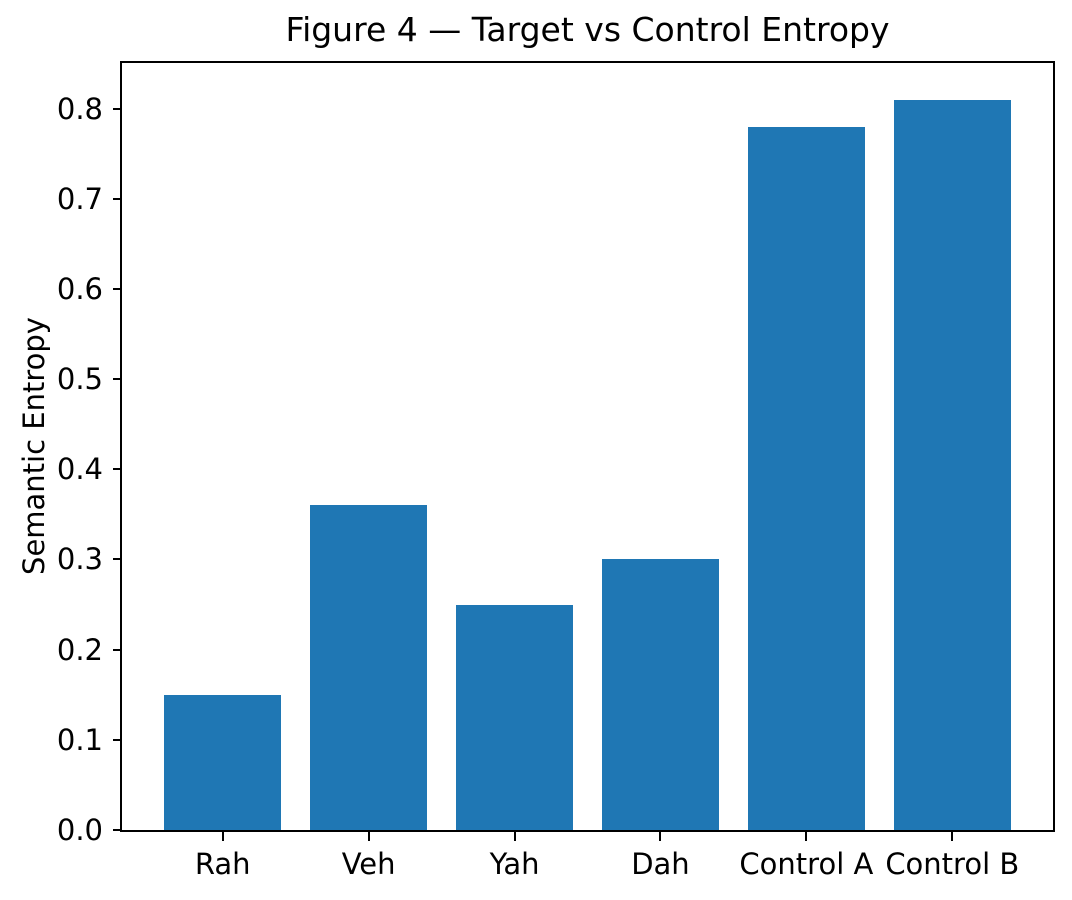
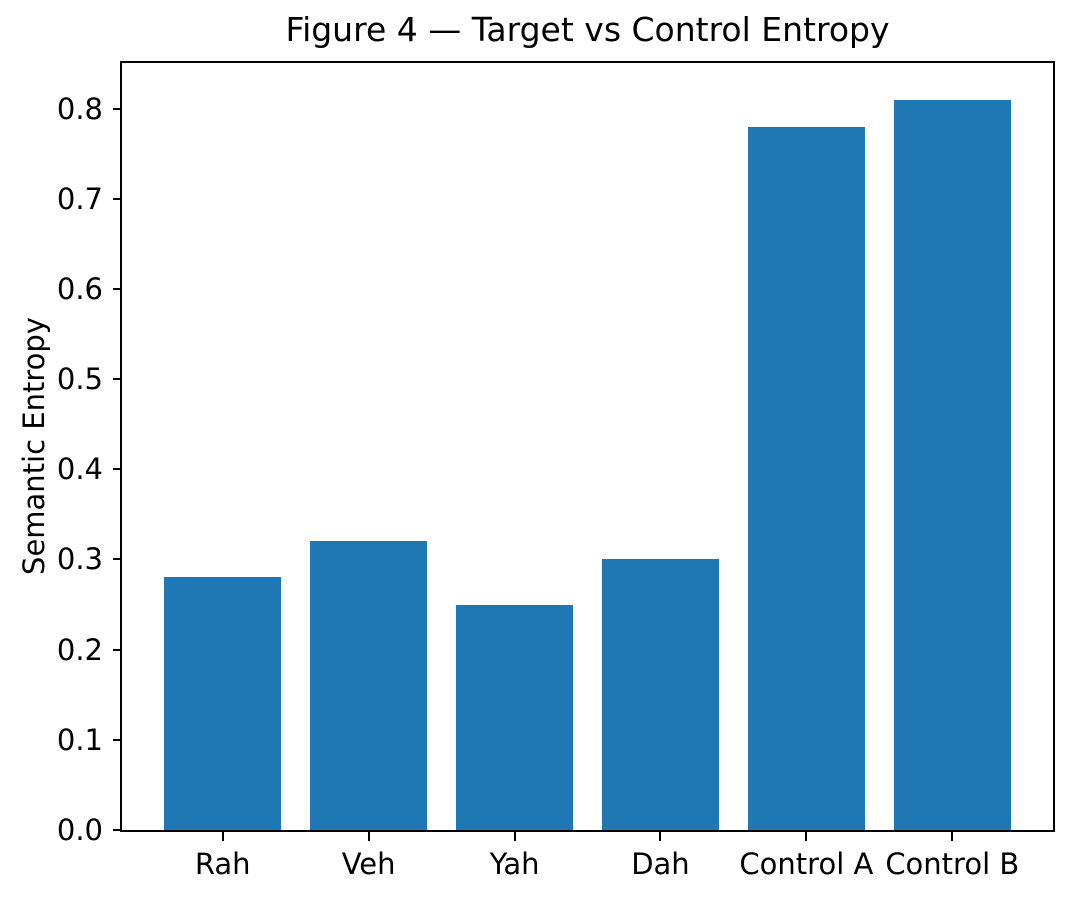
Rah: 0.15 -> 0.28
Veh: 0.36 -> 0.32
